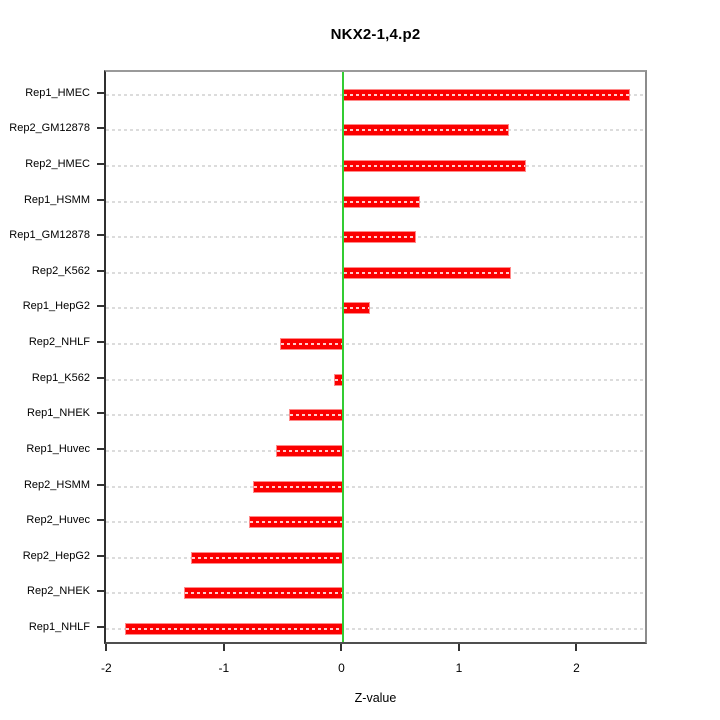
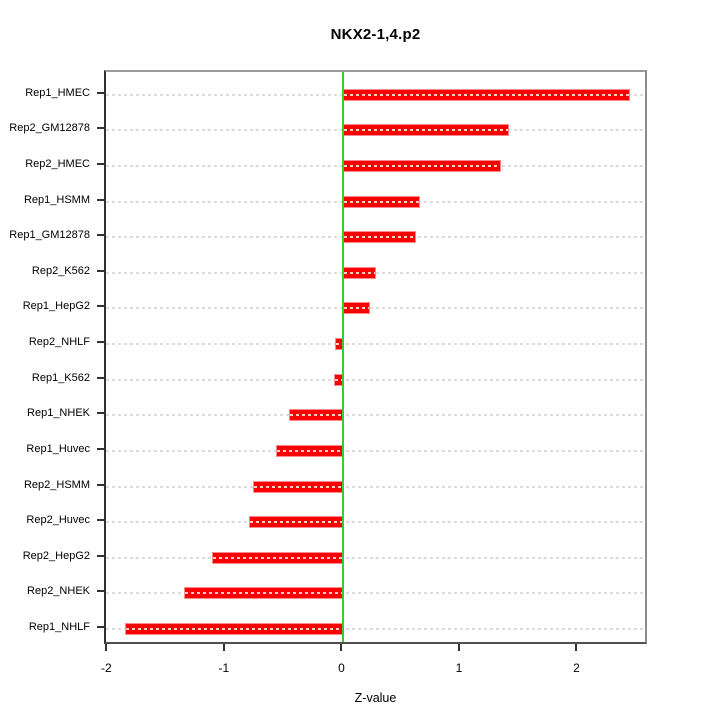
Rep2_HMEC: 1.55 -> 1.34
Rep2_K562: 1.43 -> 0.28
Rep2_NHLF: -0.54 -> -0.07
Rep2_HepG2: -1.30 -> -1.12
